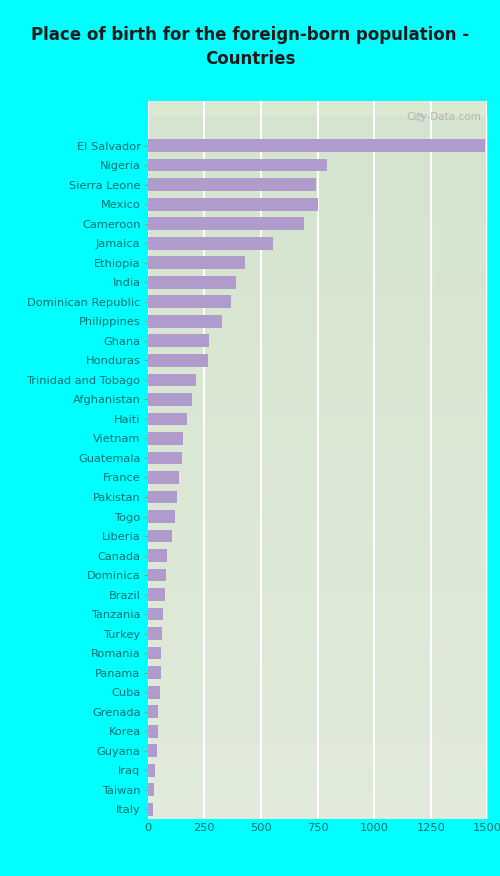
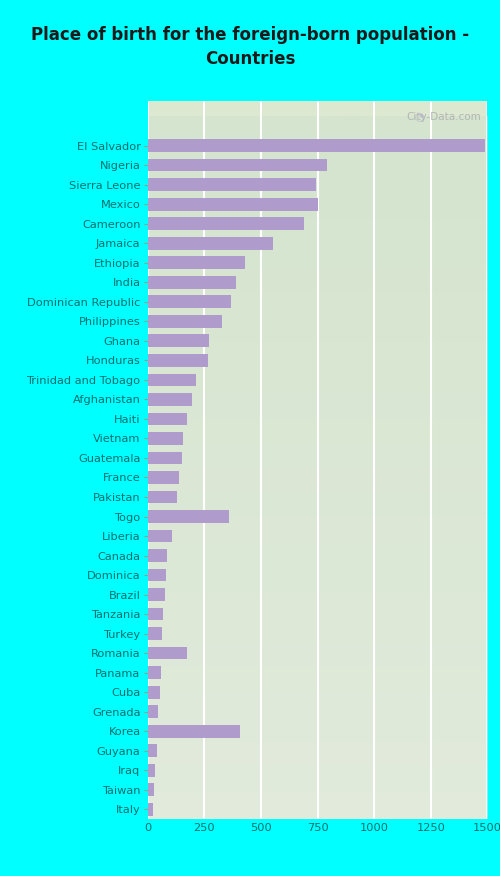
Togo: 120 -> 360
Romania: 60 -> 175
Korea: 45 -> 410
